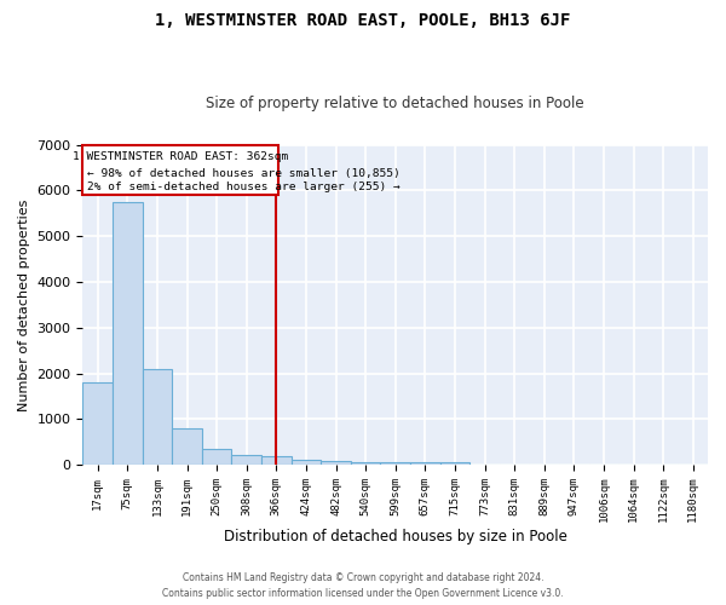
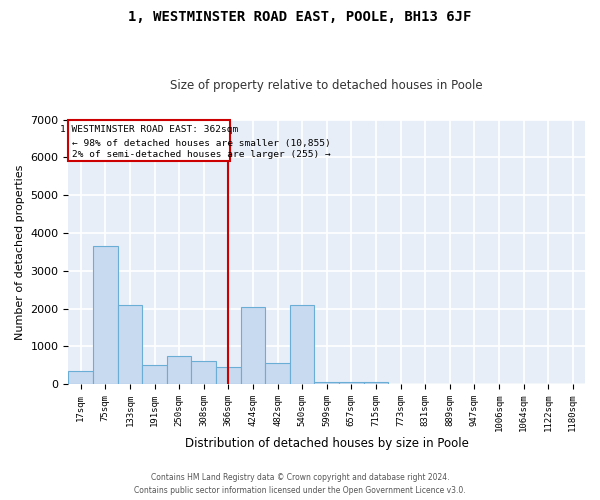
17sqm: 1800 -> 350
75sqm: 5750 -> 3650
191sqm: 790 -> 500
250sqm: 340 -> 750
308sqm: 210 -> 600
366sqm: 180 -> 450
424sqm: 110 -> 2050
482sqm: 80 -> 550
540sqm: 60 -> 2100
